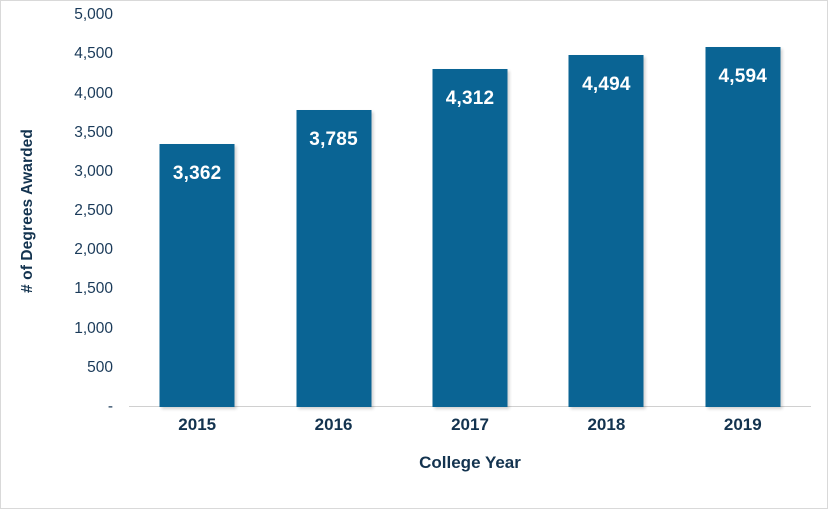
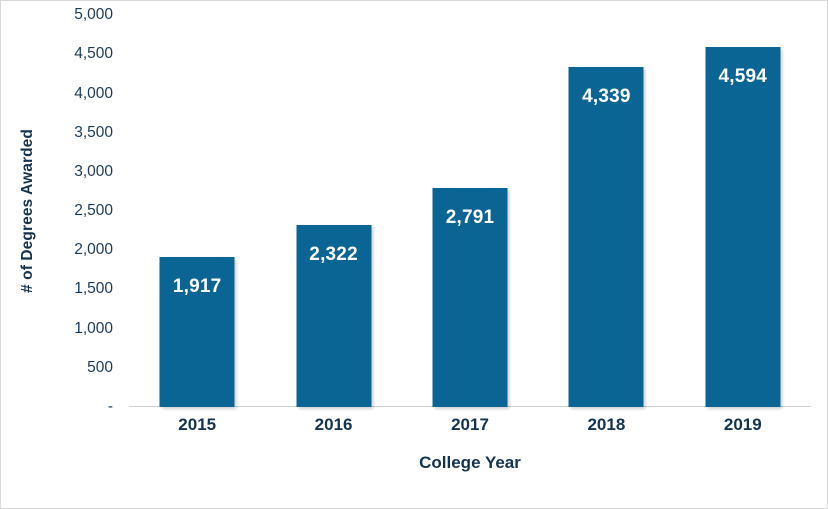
2015: 3,362 -> 1,917
2016: 3,785 -> 2,322
2017: 4,312 -> 2,791
2018: 4,494 -> 4,339
